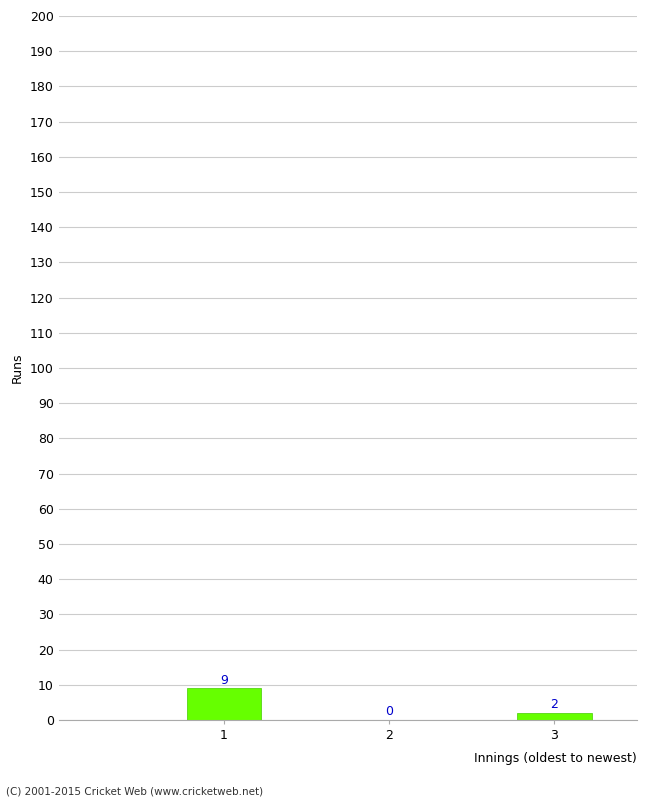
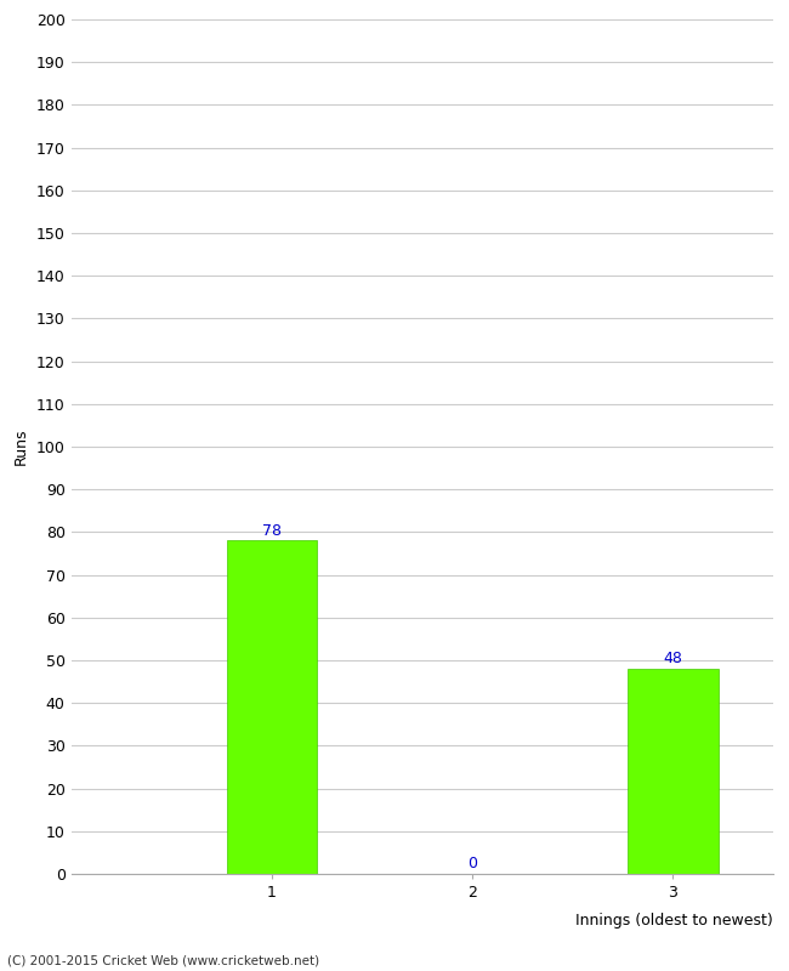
1: 9 -> 78
3: 2 -> 48
